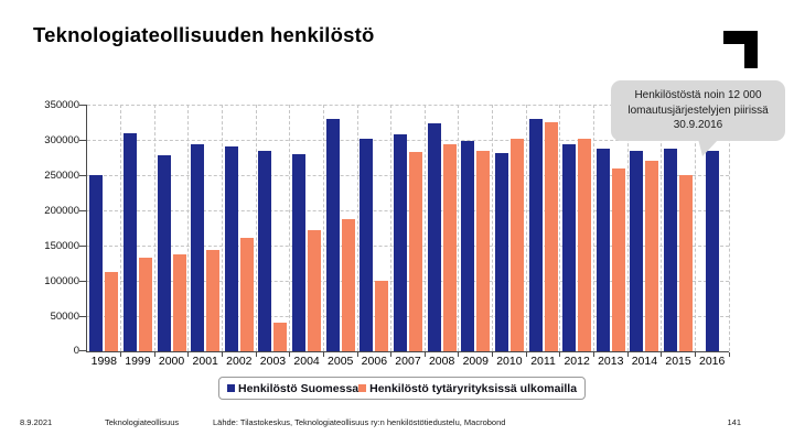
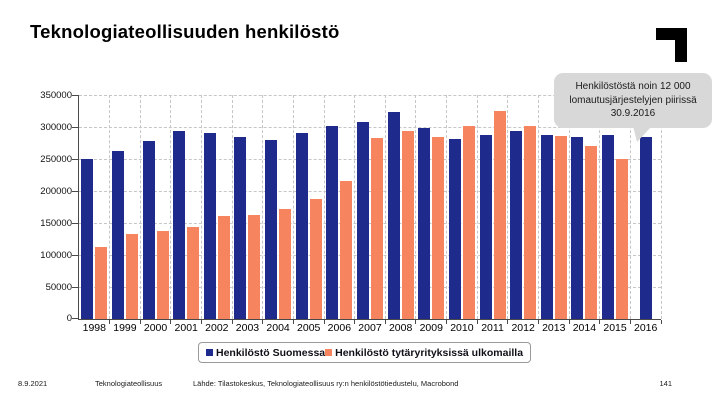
Henkilöstö Suomessa/1999: 310000 -> 260000
Henkilöstö tytäryrityksissä ulkomailla/2003: 40000 -> 160000
Henkilöstö Suomessa/2005: 330000 -> 290000
Henkilöstö tytäryrityksissä ulkomailla/2006: 100000 -> 220000
Henkilöstö Suomessa/2011: 330000 -> 290000
Henkilöstö tytäryrityksissä ulkomailla/2013: 260000 -> 290000
